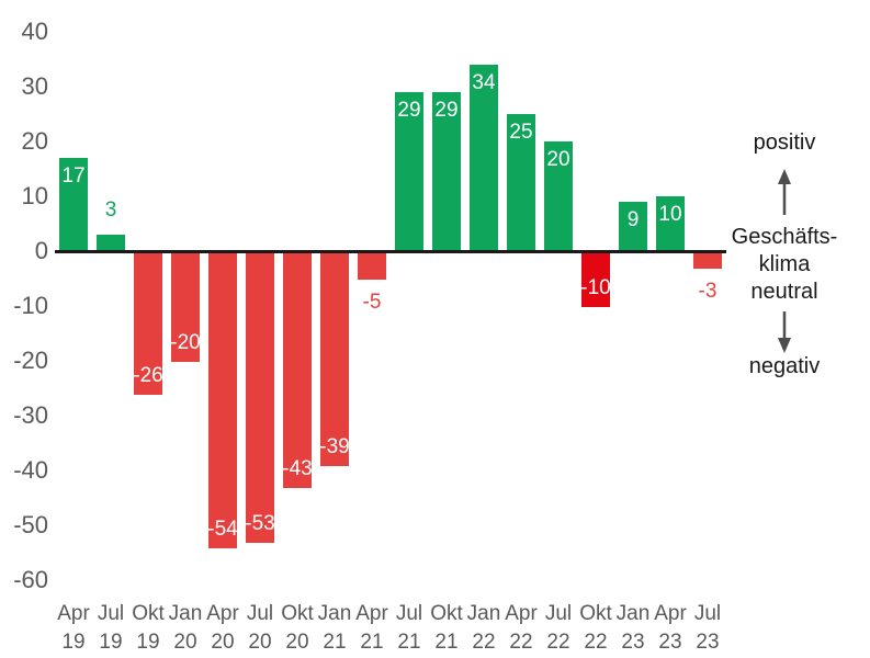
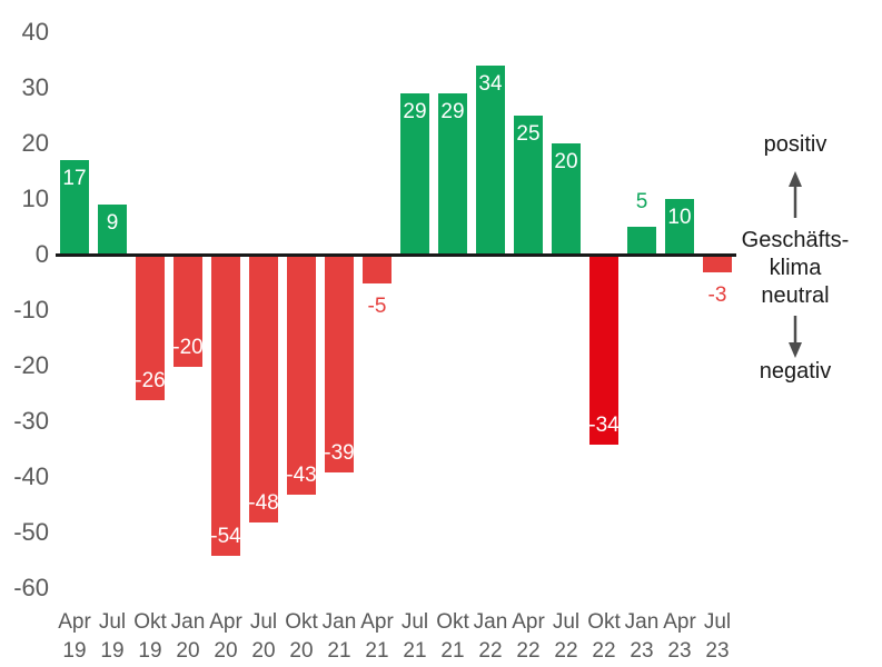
Jul 19: 3 -> 9
Jul 20: -53 -> -48
Okt 22: -10 -> -34
Jan 23: 9 -> 5
